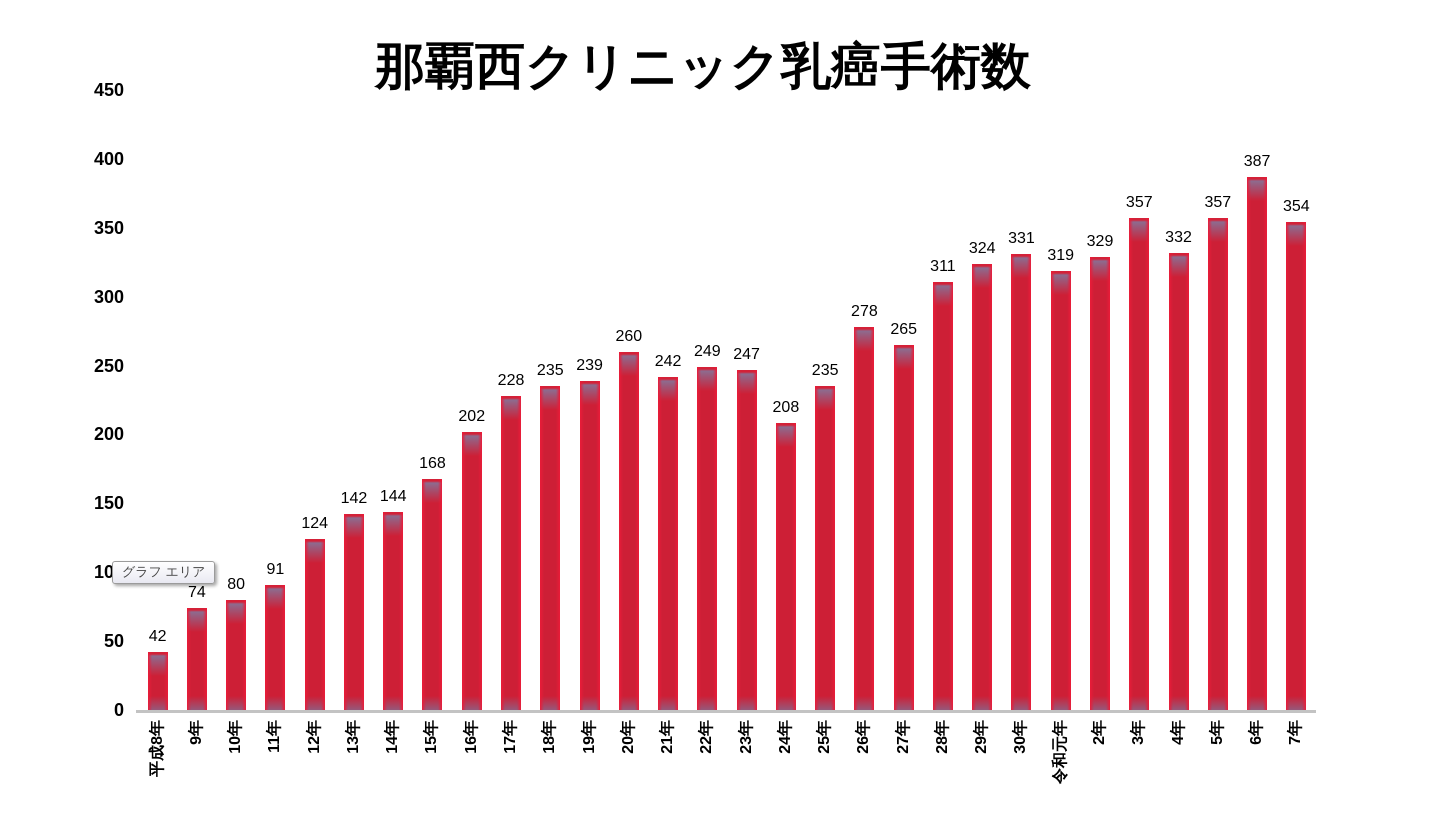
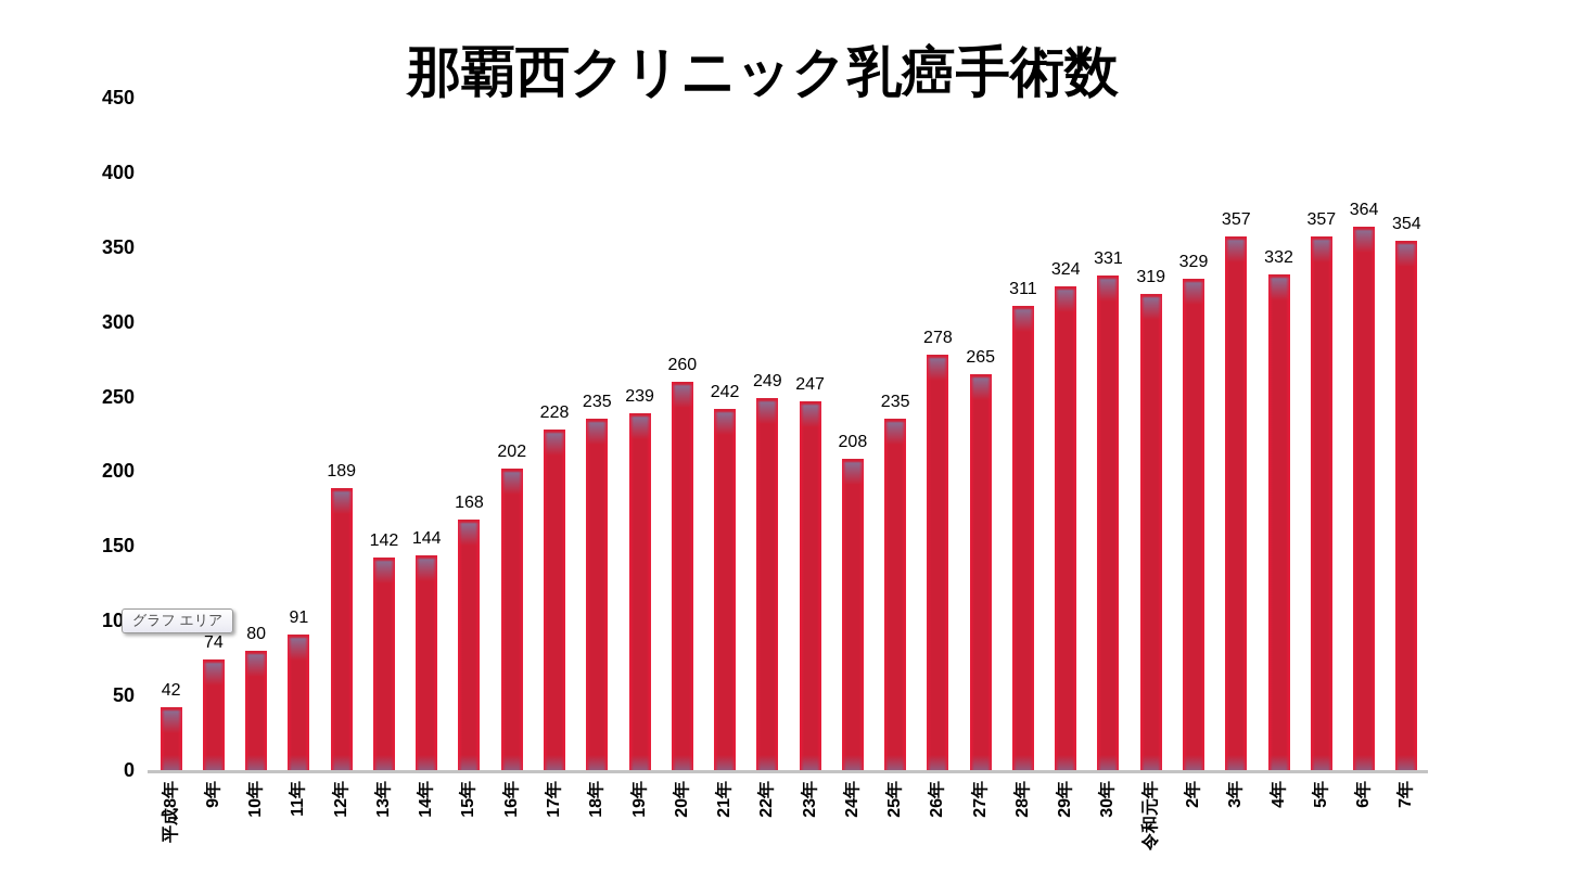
12年: 124 -> 189
6年: 387 -> 364
